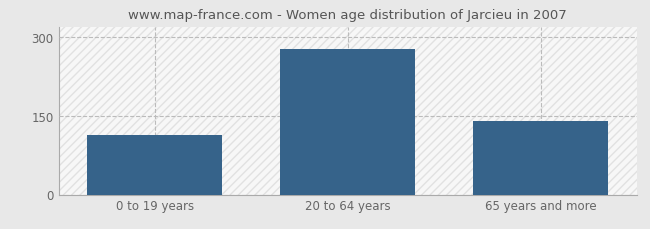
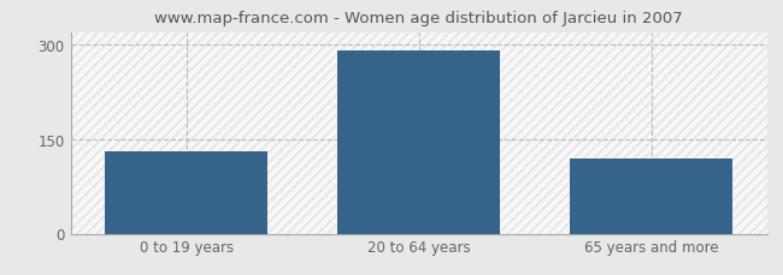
0 to 19 years: 114 -> 130
20 to 64 years: 278 -> 291
65 years and more: 140 -> 120
